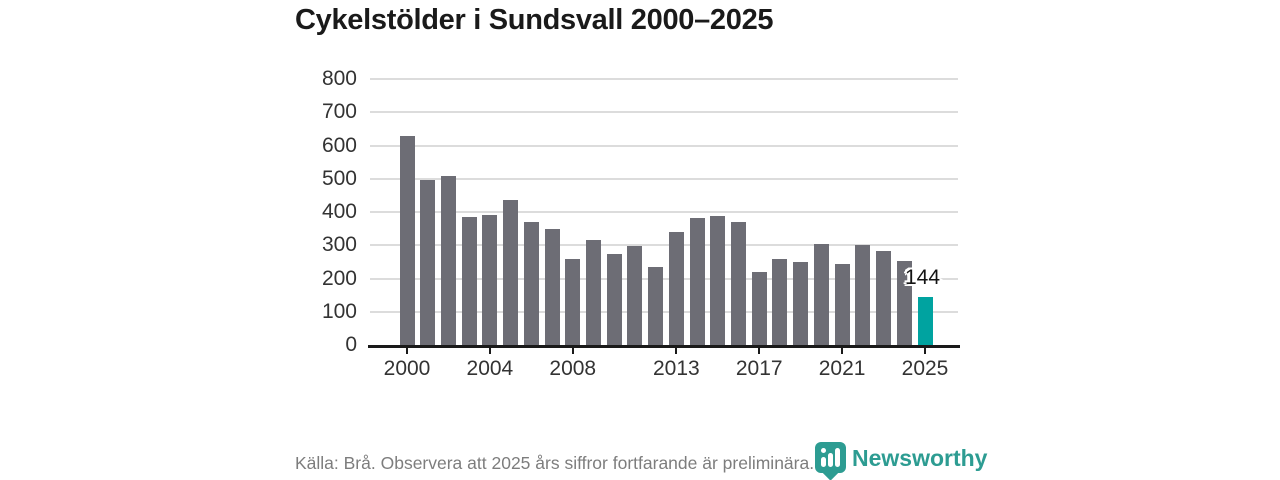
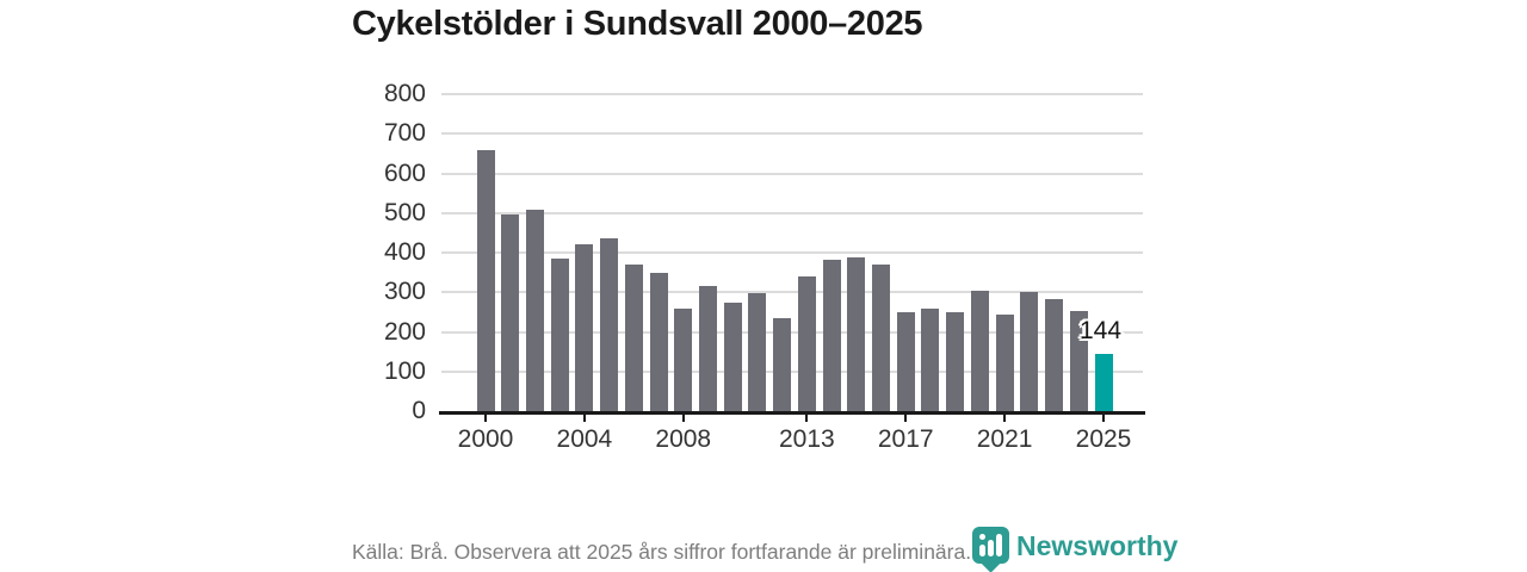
2000: 630 -> 660
2004: 390 -> 420
2017: 220 -> 250
